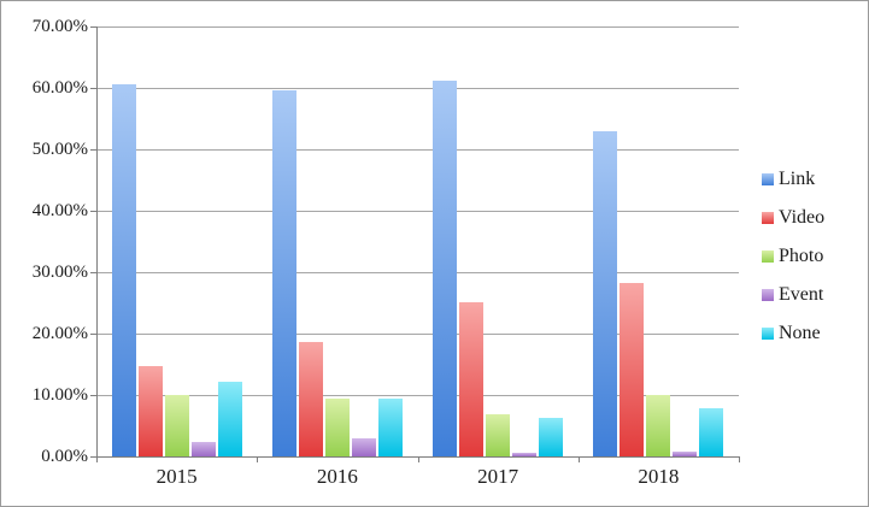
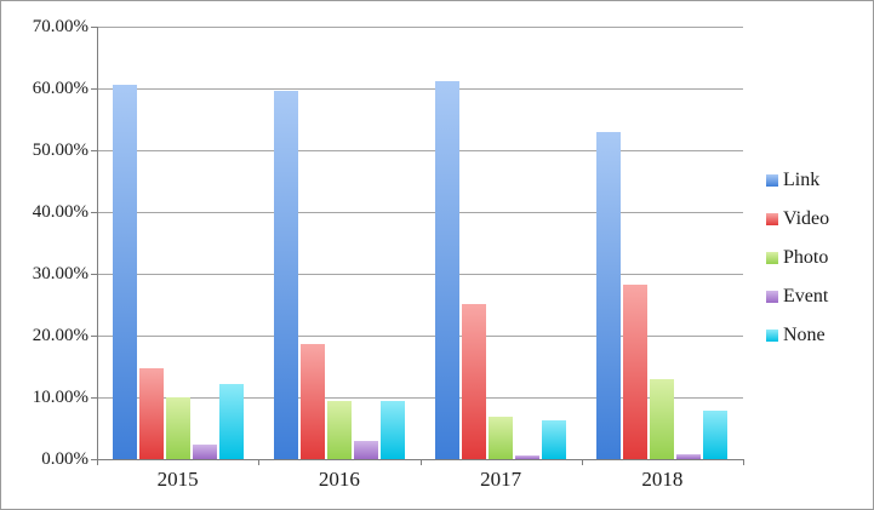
Photo/2018: 10% -> 13%
